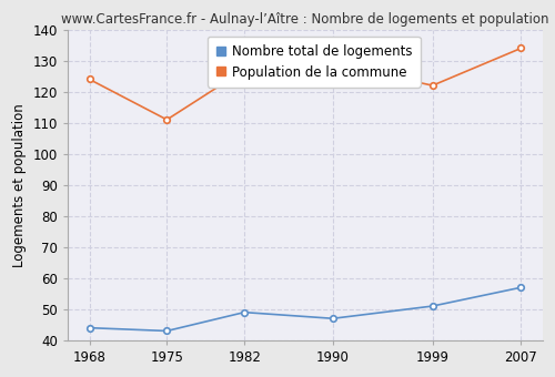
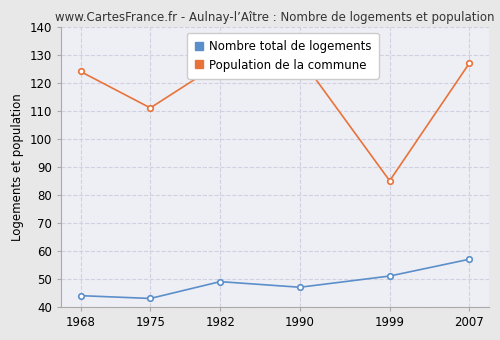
Population de la commune/1999: 122 -> 85
Population de la commune/2007: 134 -> 127
